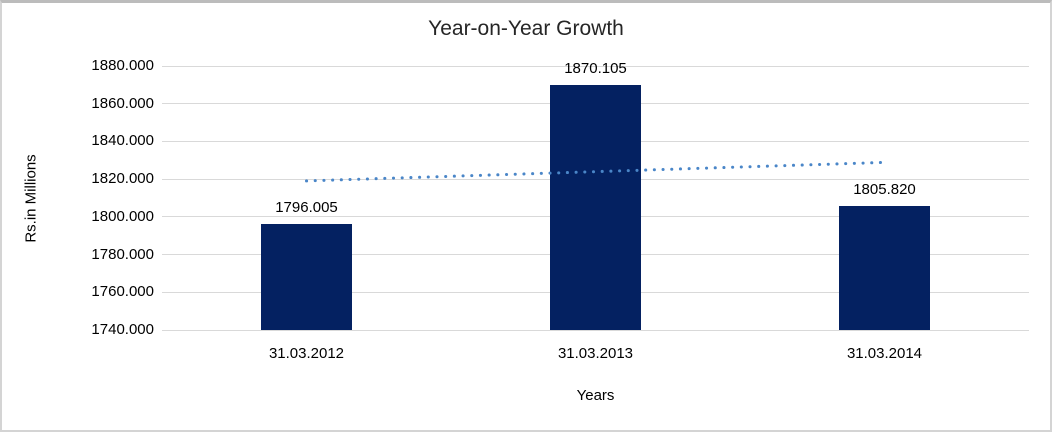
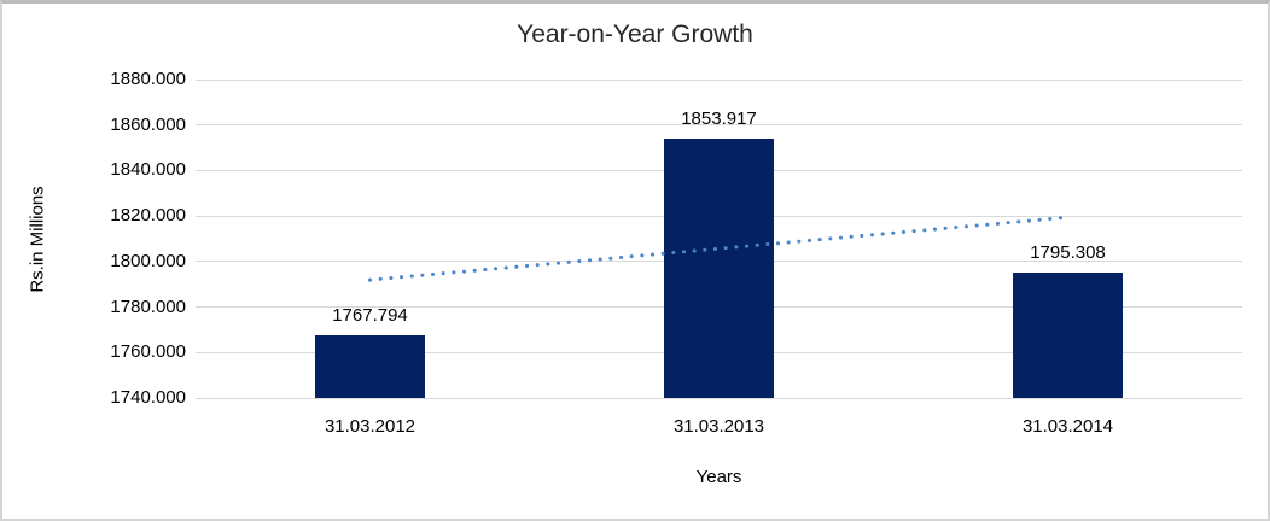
31.03.2012: 1796.005 -> 1767.794
31.03.2013: 1870.105 -> 1853.917
31.03.2014: 1805.820 -> 1795.308
